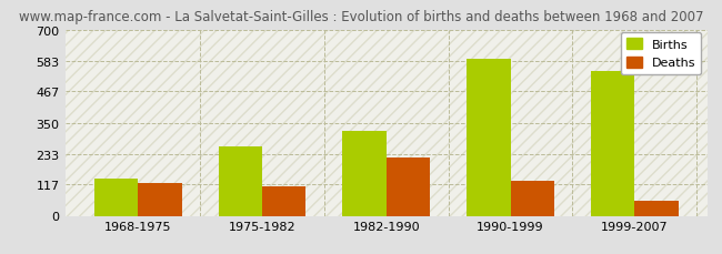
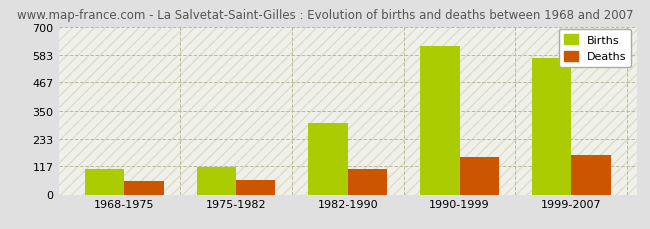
Births/1968-1975: 140 -> 107
Deaths/1968-1975: 125 -> 55
Births/1975-1982: 260 -> 113
Deaths/1975-1982: 110 -> 60
Births/1982-1990: 320 -> 297
Deaths/1982-1990: 220 -> 108
Births/1990-1999: 590 -> 621
Deaths/1990-1999: 130 -> 155
Births/1999-2007: 545 -> 568
Deaths/1999-2007: 55 -> 165
